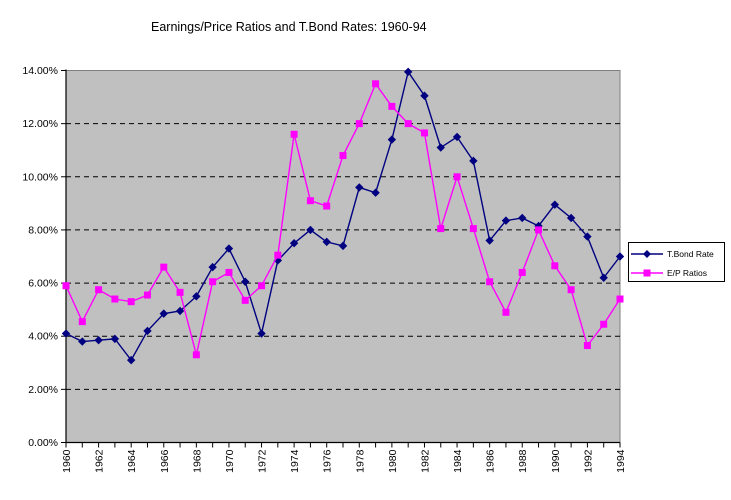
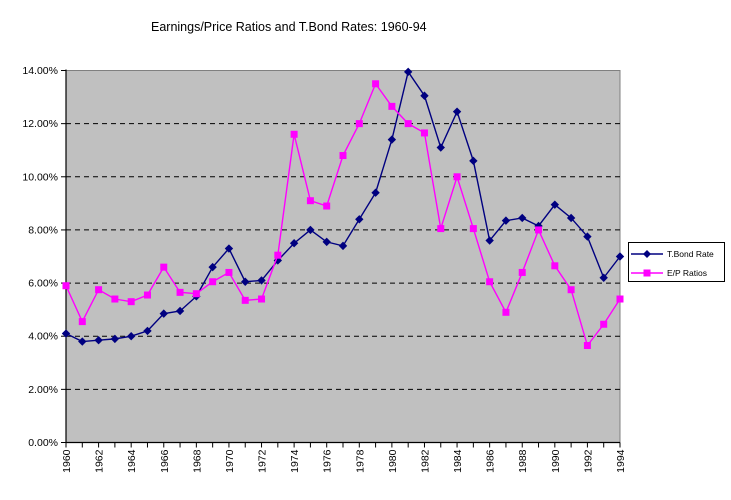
T.Bond Rate/1964: 3.1% -> 4.0%
E/P Ratios/1968: 3.3% -> 5.6%
T.Bond Rate/1972: 4.1% -> 6.1%
E/P Ratios/1972: 5.9% -> 5.4%
T.Bond Rate/1978: 9.6% -> 8.4%
T.Bond Rate/1984: 11.5% -> 12.4%
